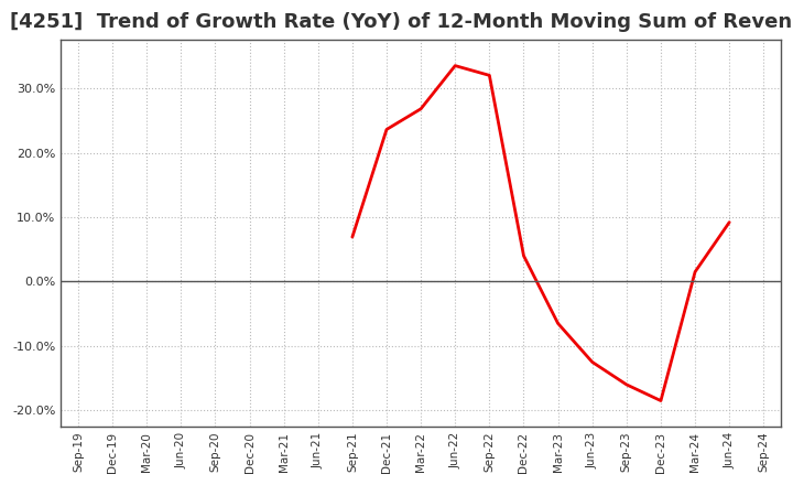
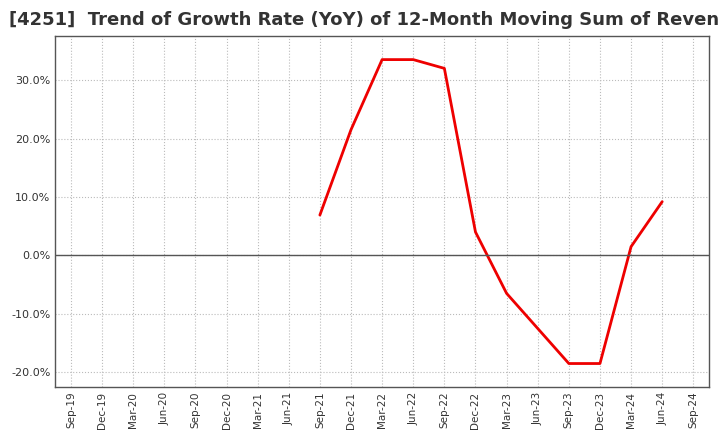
Dec-21: 23.6% -> 21.5%
Mar-22: 26.8% -> 33.5%
Sep-23: -16.0% -> -18.5%
